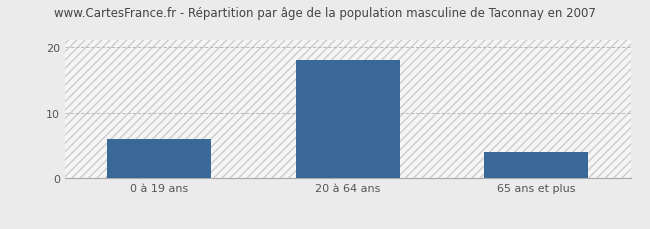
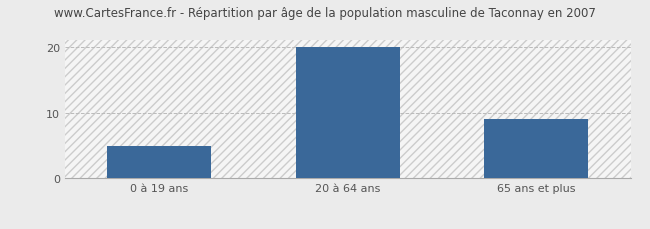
0 à 19 ans: 6 -> 5
20 à 64 ans: 18 -> 20
65 ans et plus: 4 -> 9
